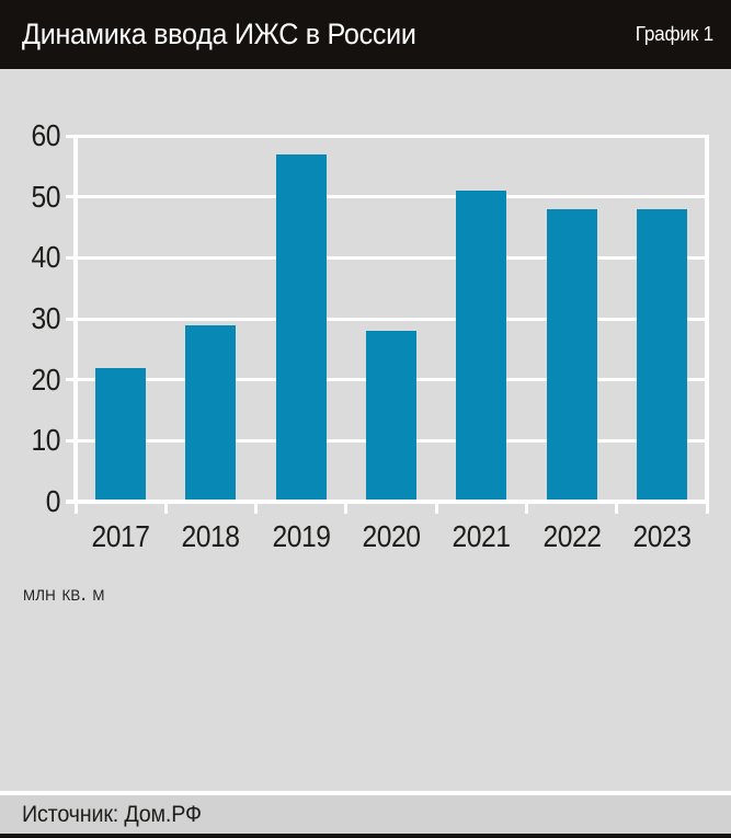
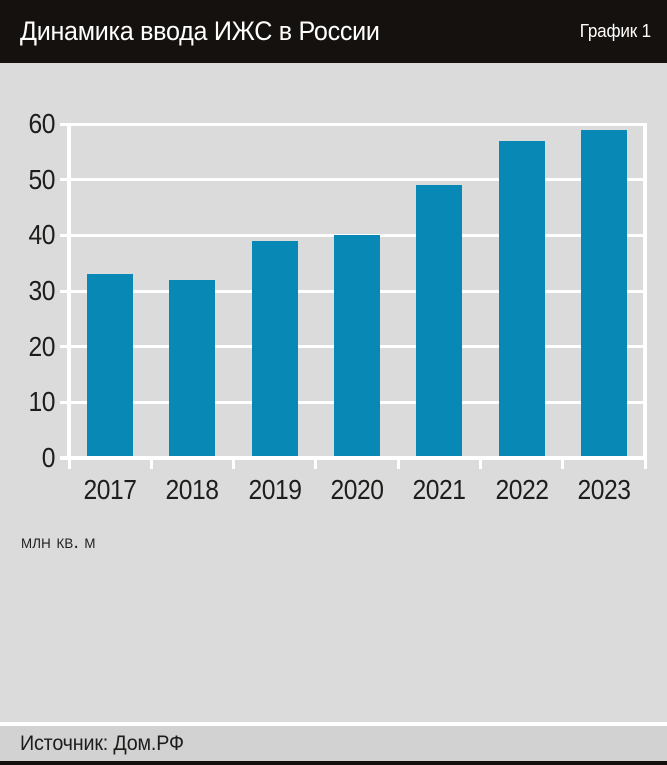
2017: 22 -> 33
2018: 29 -> 32
2019: 57 -> 39
2020: 28 -> 40
2021: 51 -> 49
2022: 48 -> 57
2023: 48 -> 59
